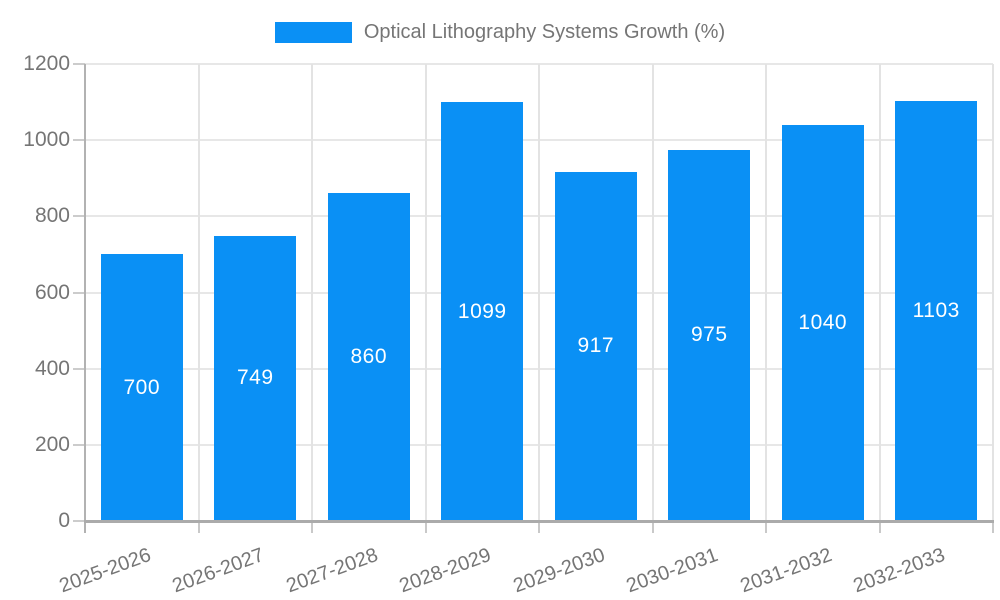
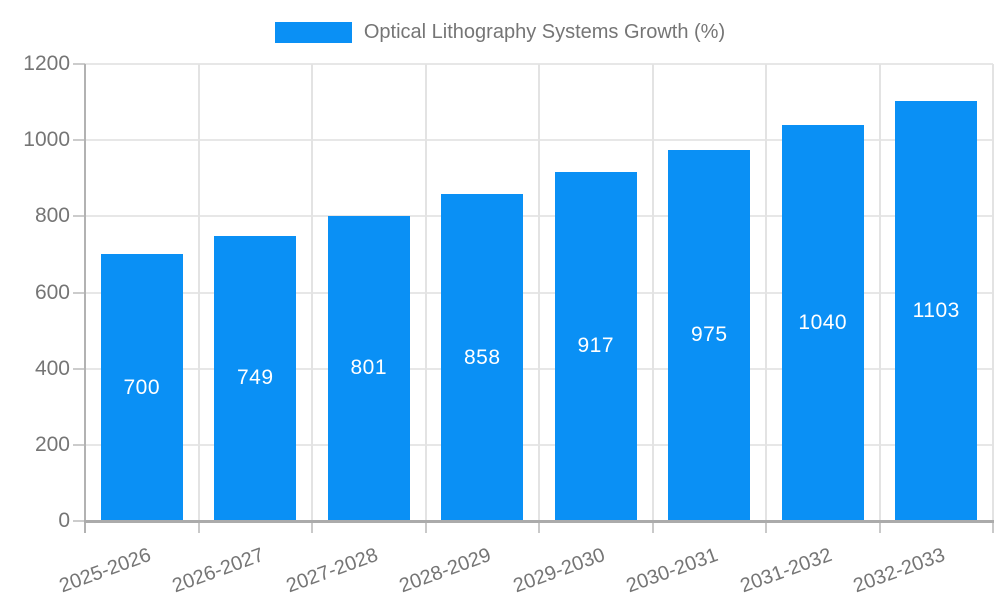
2027-2028: 860 -> 801
2028-2029: 1099 -> 858
